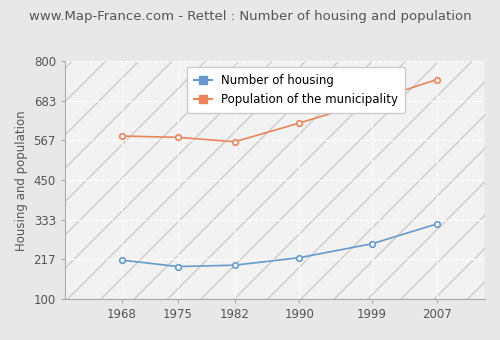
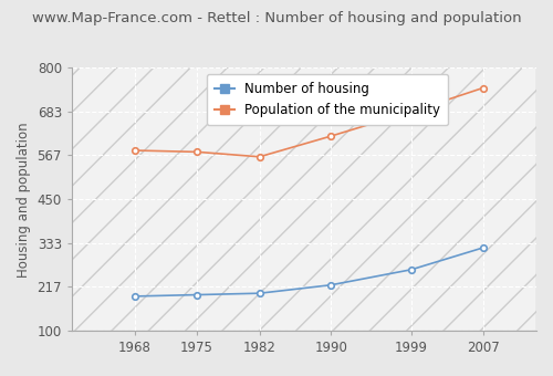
Number of housing/1968: 215 -> 192
